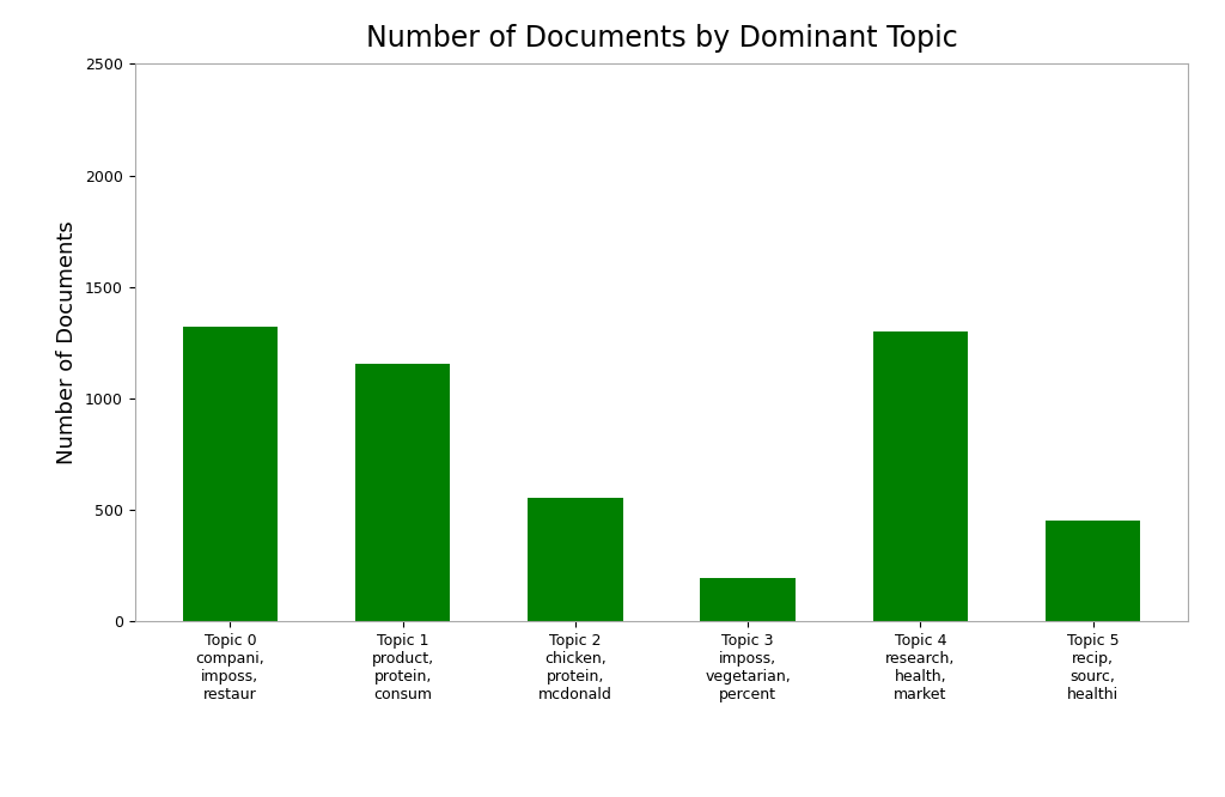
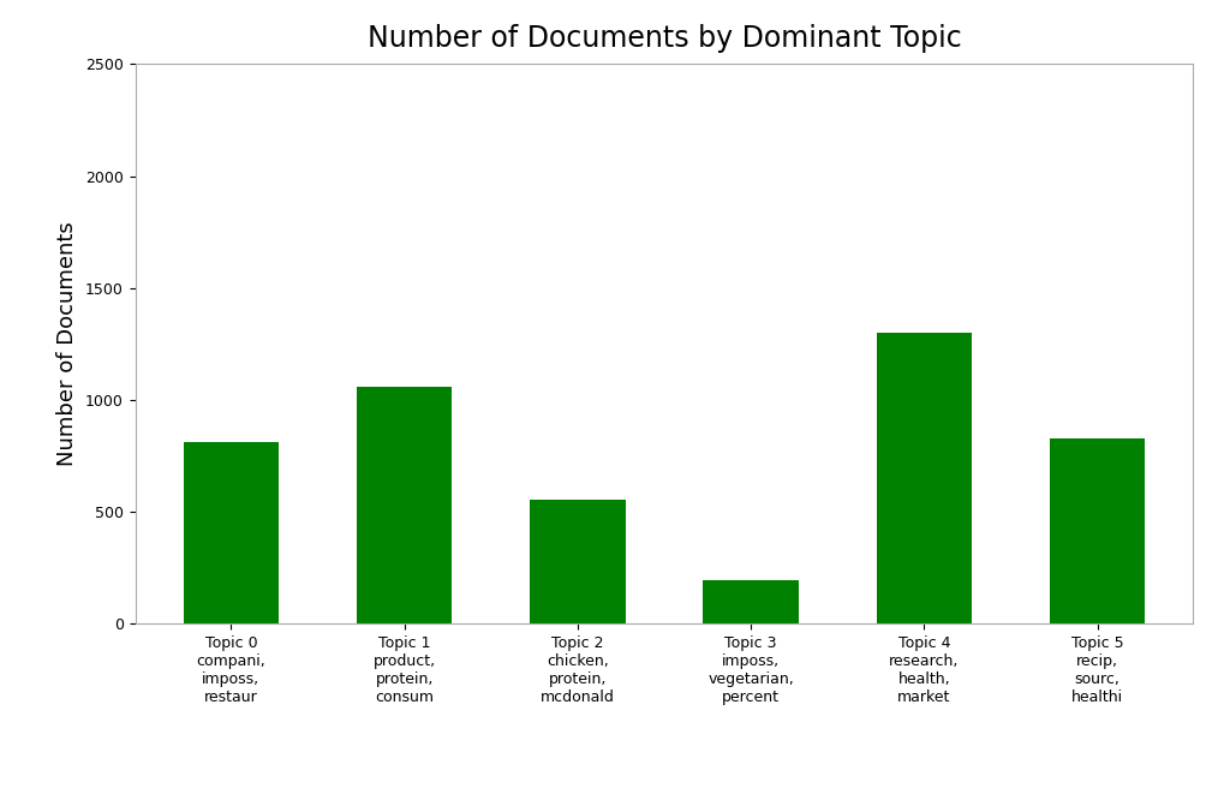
Topic 0 compani, imposs, restaur: 1320 -> 810
Topic 1 product, protein, consum: 1160 -> 1060
Topic 5 recip, sourc, healthi: 460 -> 830
